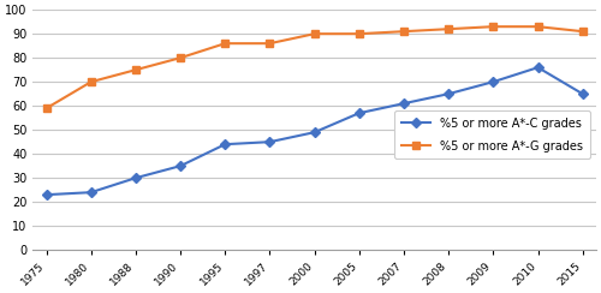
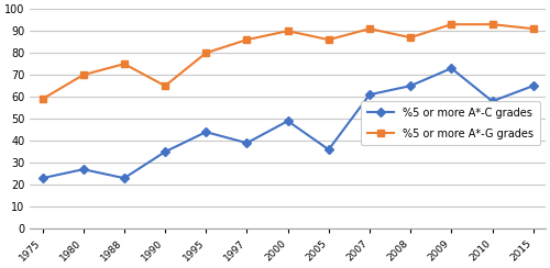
%5 or more A*-C grades/1980: 24 -> 27
%5 or more A*-C grades/1988: 30 -> 23
%5 or more A*-G grades/1990: 80 -> 65
%5 or more A*-G grades/1995: 86 -> 80
%5 or more A*-C grades/1997: 45 -> 39
%5 or more A*-C grades/2005: 57 -> 36
%5 or more A*-G grades/2005: 90 -> 86
%5 or more A*-G grades/2008: 92 -> 87
%5 or more A*-C grades/2009: 70 -> 73
%5 or more A*-C grades/2010: 76 -> 58
